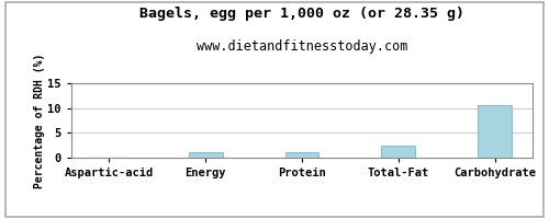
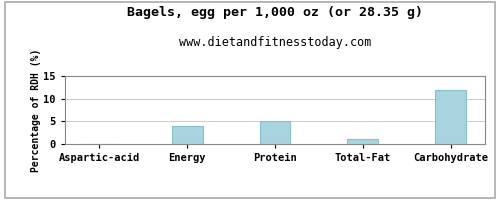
Energy: 1.0 -> 4.0
Protein: 1.0 -> 5.0
Total-Fat: 2.5 -> 1.1
Carbohydrate: 10.5 -> 12.0
